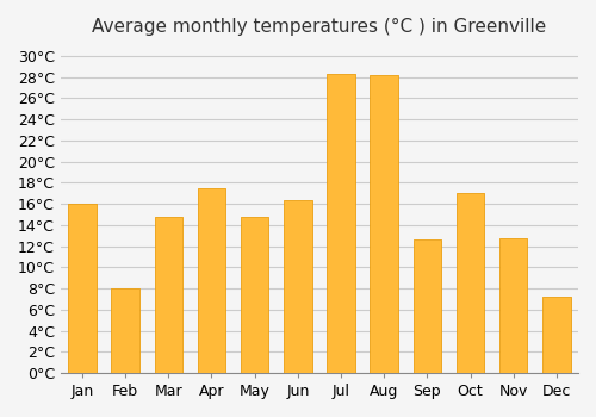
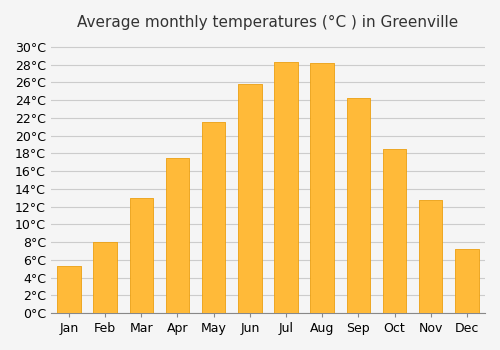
Jan: 16.0°C -> 5.3°C
Mar: 14.8°C -> 13.0°C
May: 14.8°C -> 21.5°C
Jun: 16.4°C -> 25.8°C
Sep: 12.6°C -> 24.2°C
Oct: 17.0°C -> 18.5°C
